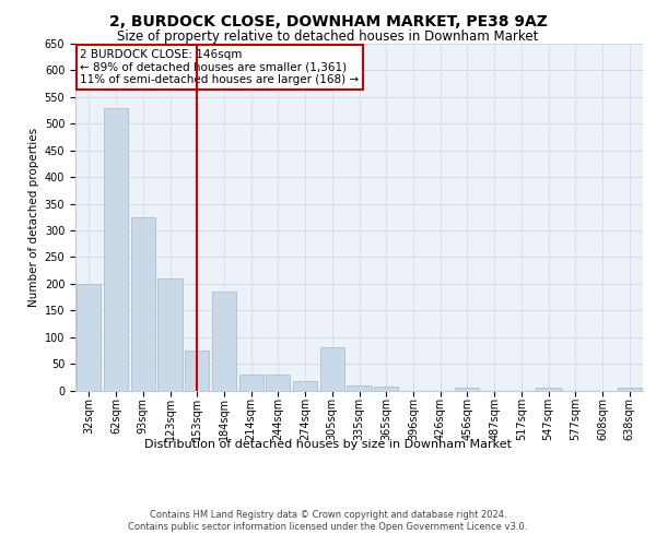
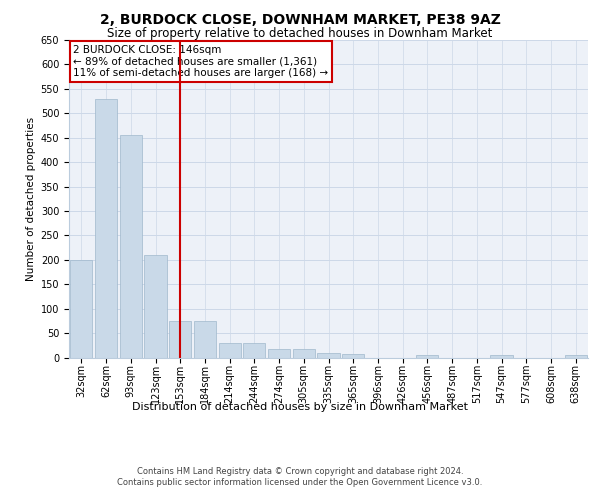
93sqm: 325 -> 455
184sqm: 185 -> 75
305sqm: 80 -> 18
